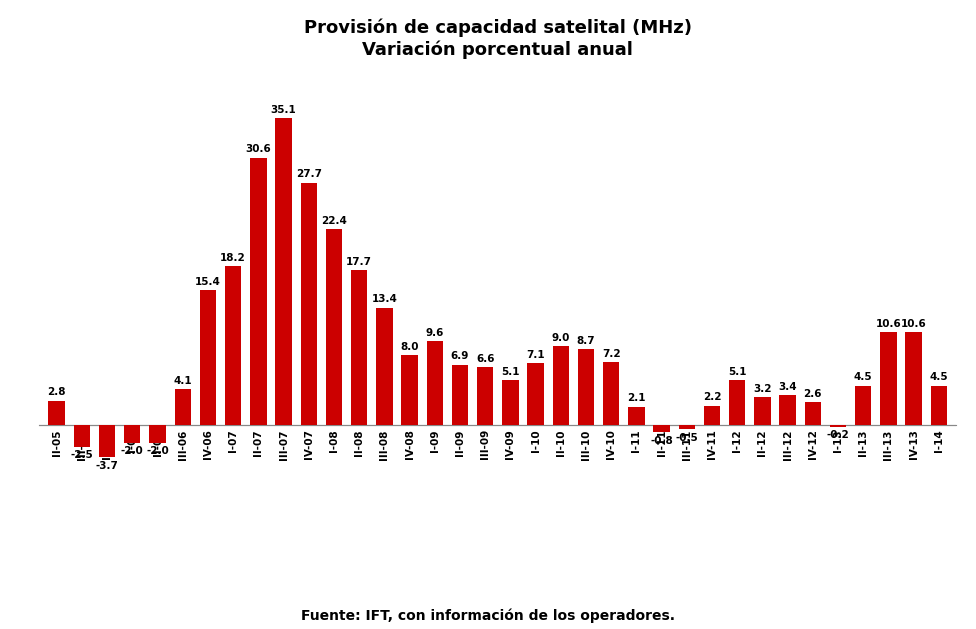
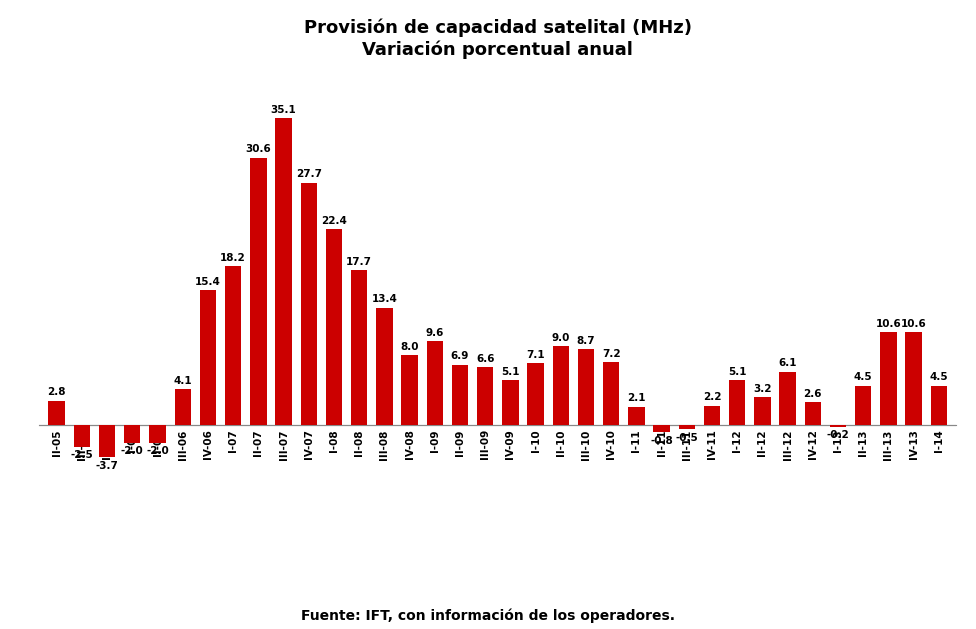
III-12: 3.4 -> 6.1
